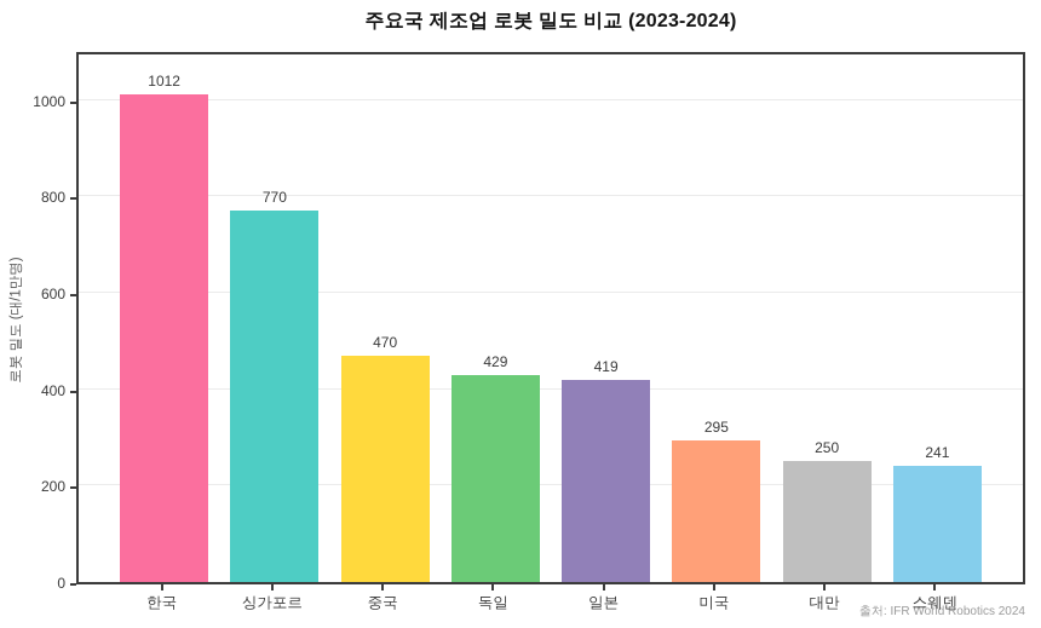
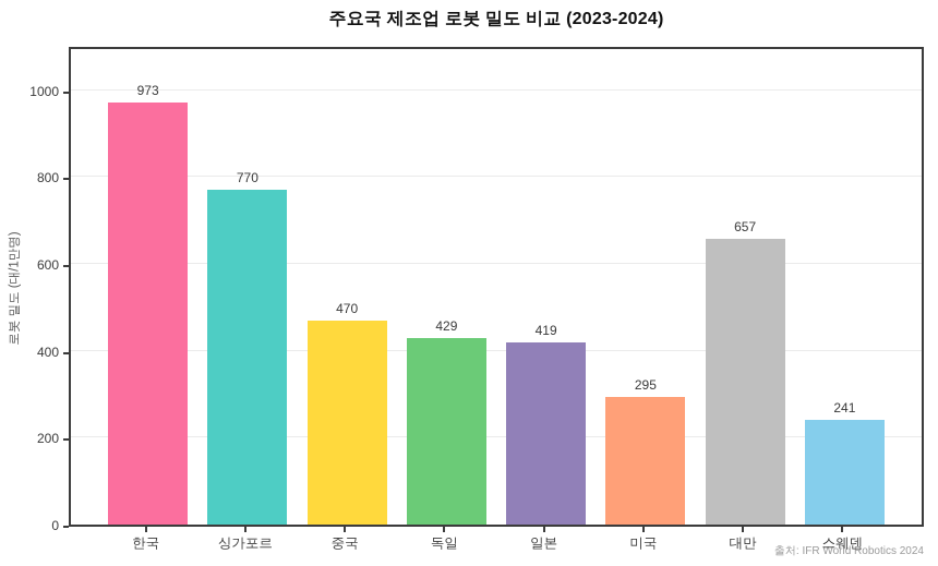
한국: 1012 -> 973
대만: 250 -> 657
